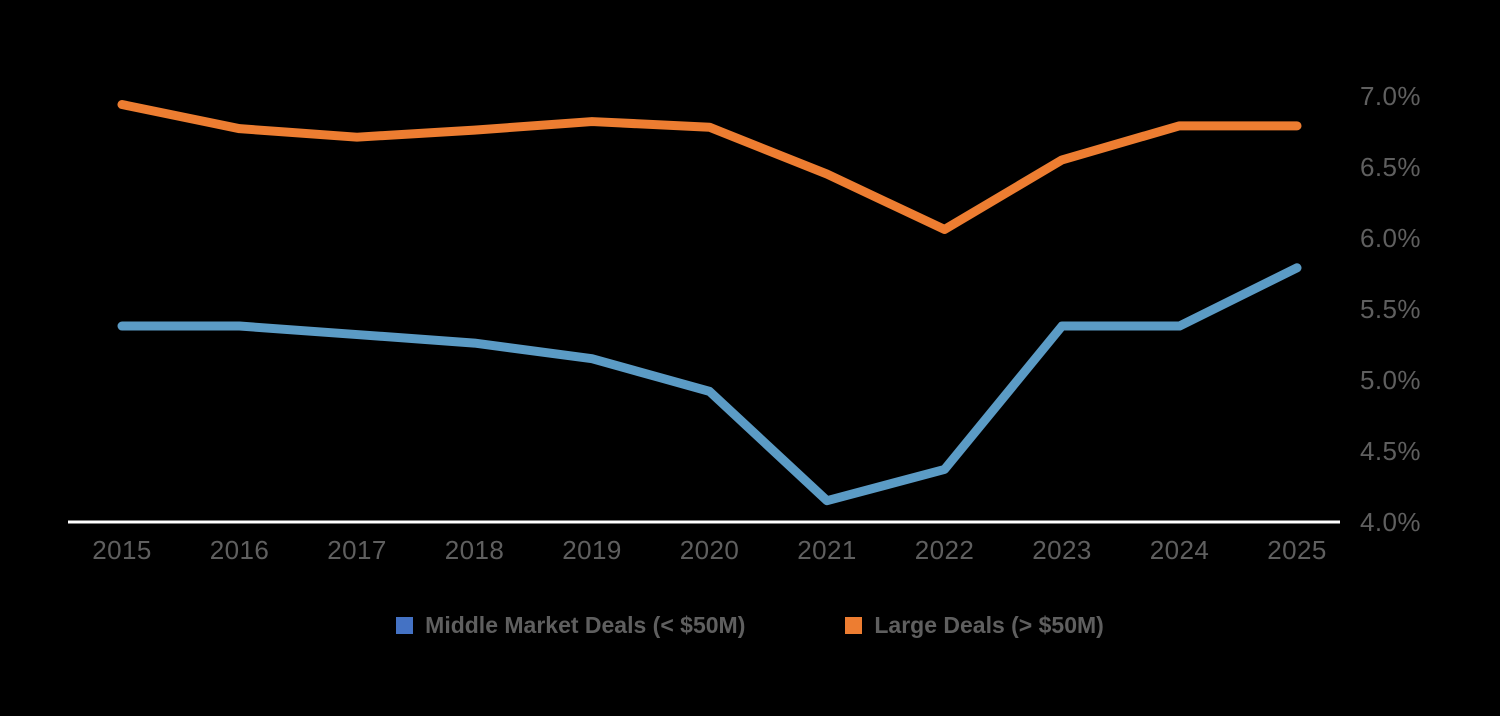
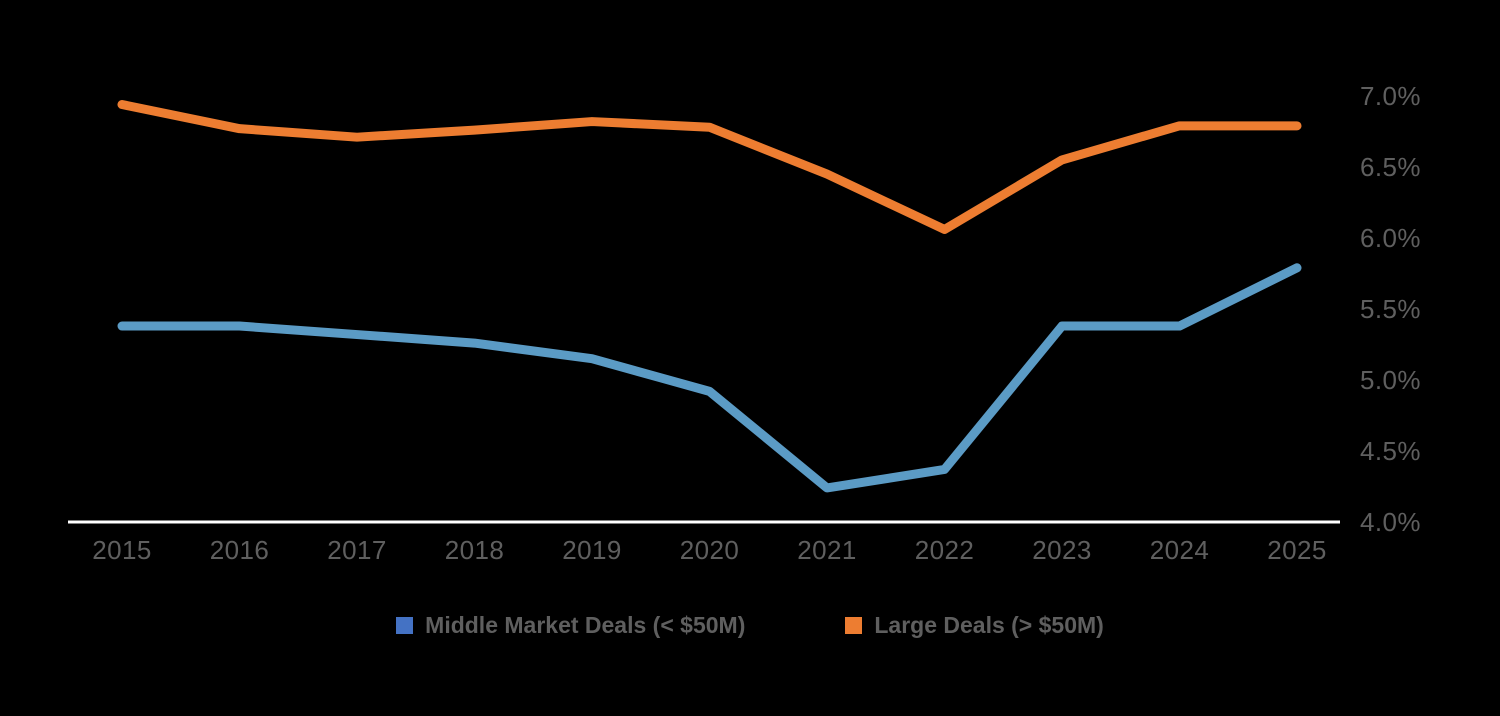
Middle Market Deals (< $50M)/2021: 4.15% -> 4.24%
